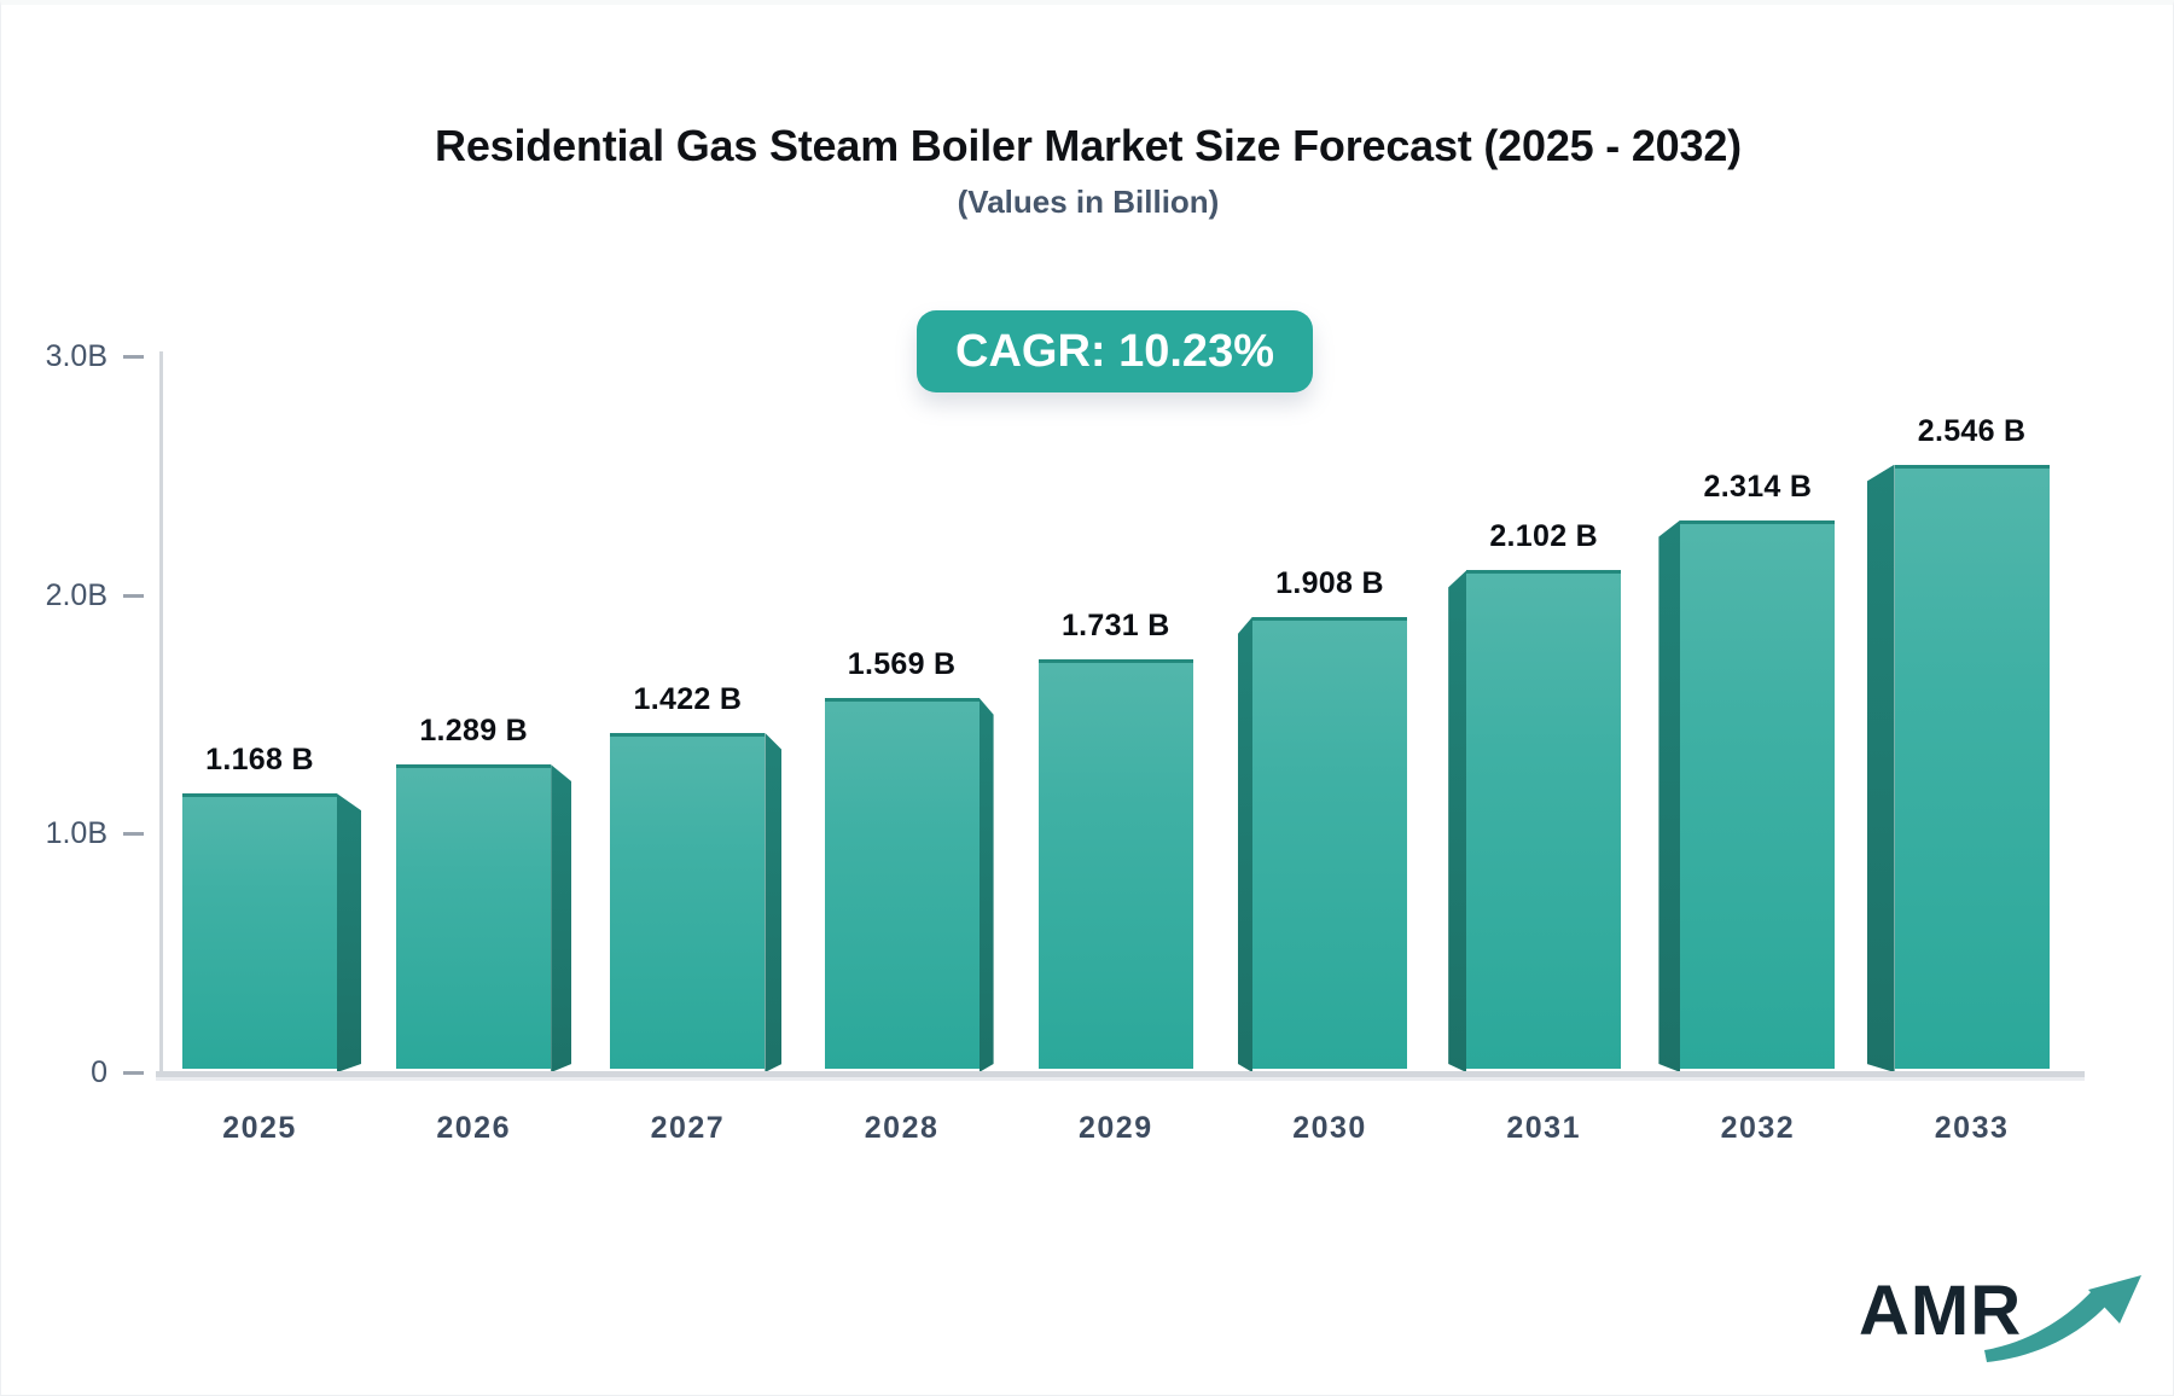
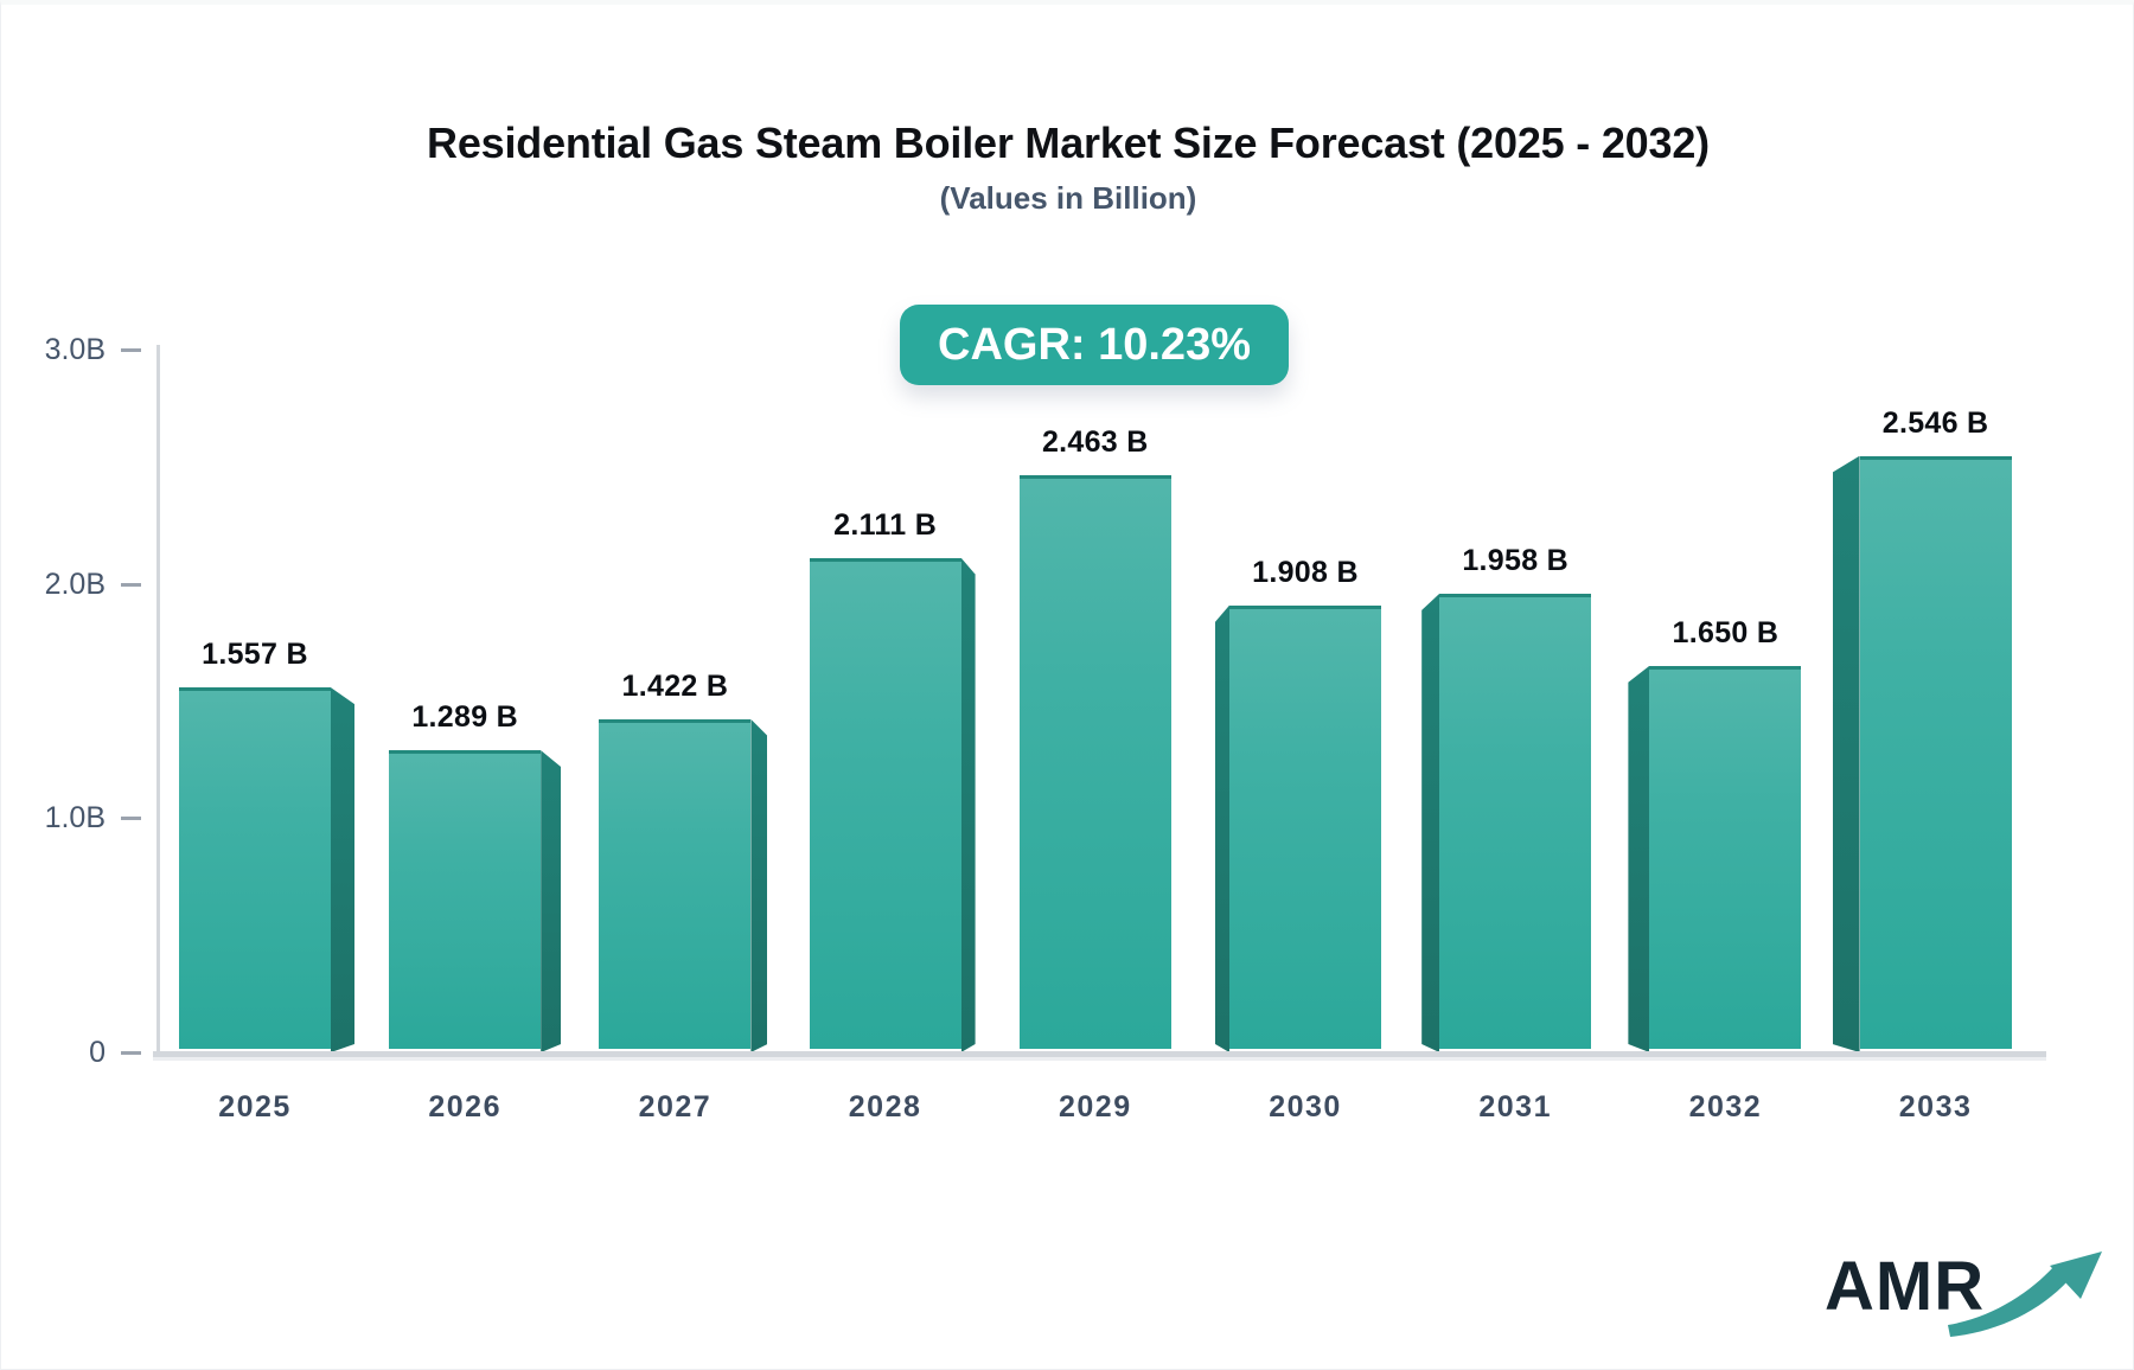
2025: 1.168 -> 1.557
2028: 1.569 -> 2.111
2029: 1.731 -> 2.463
2031: 2.102 -> 1.958
2032: 2.314 -> 1.650
